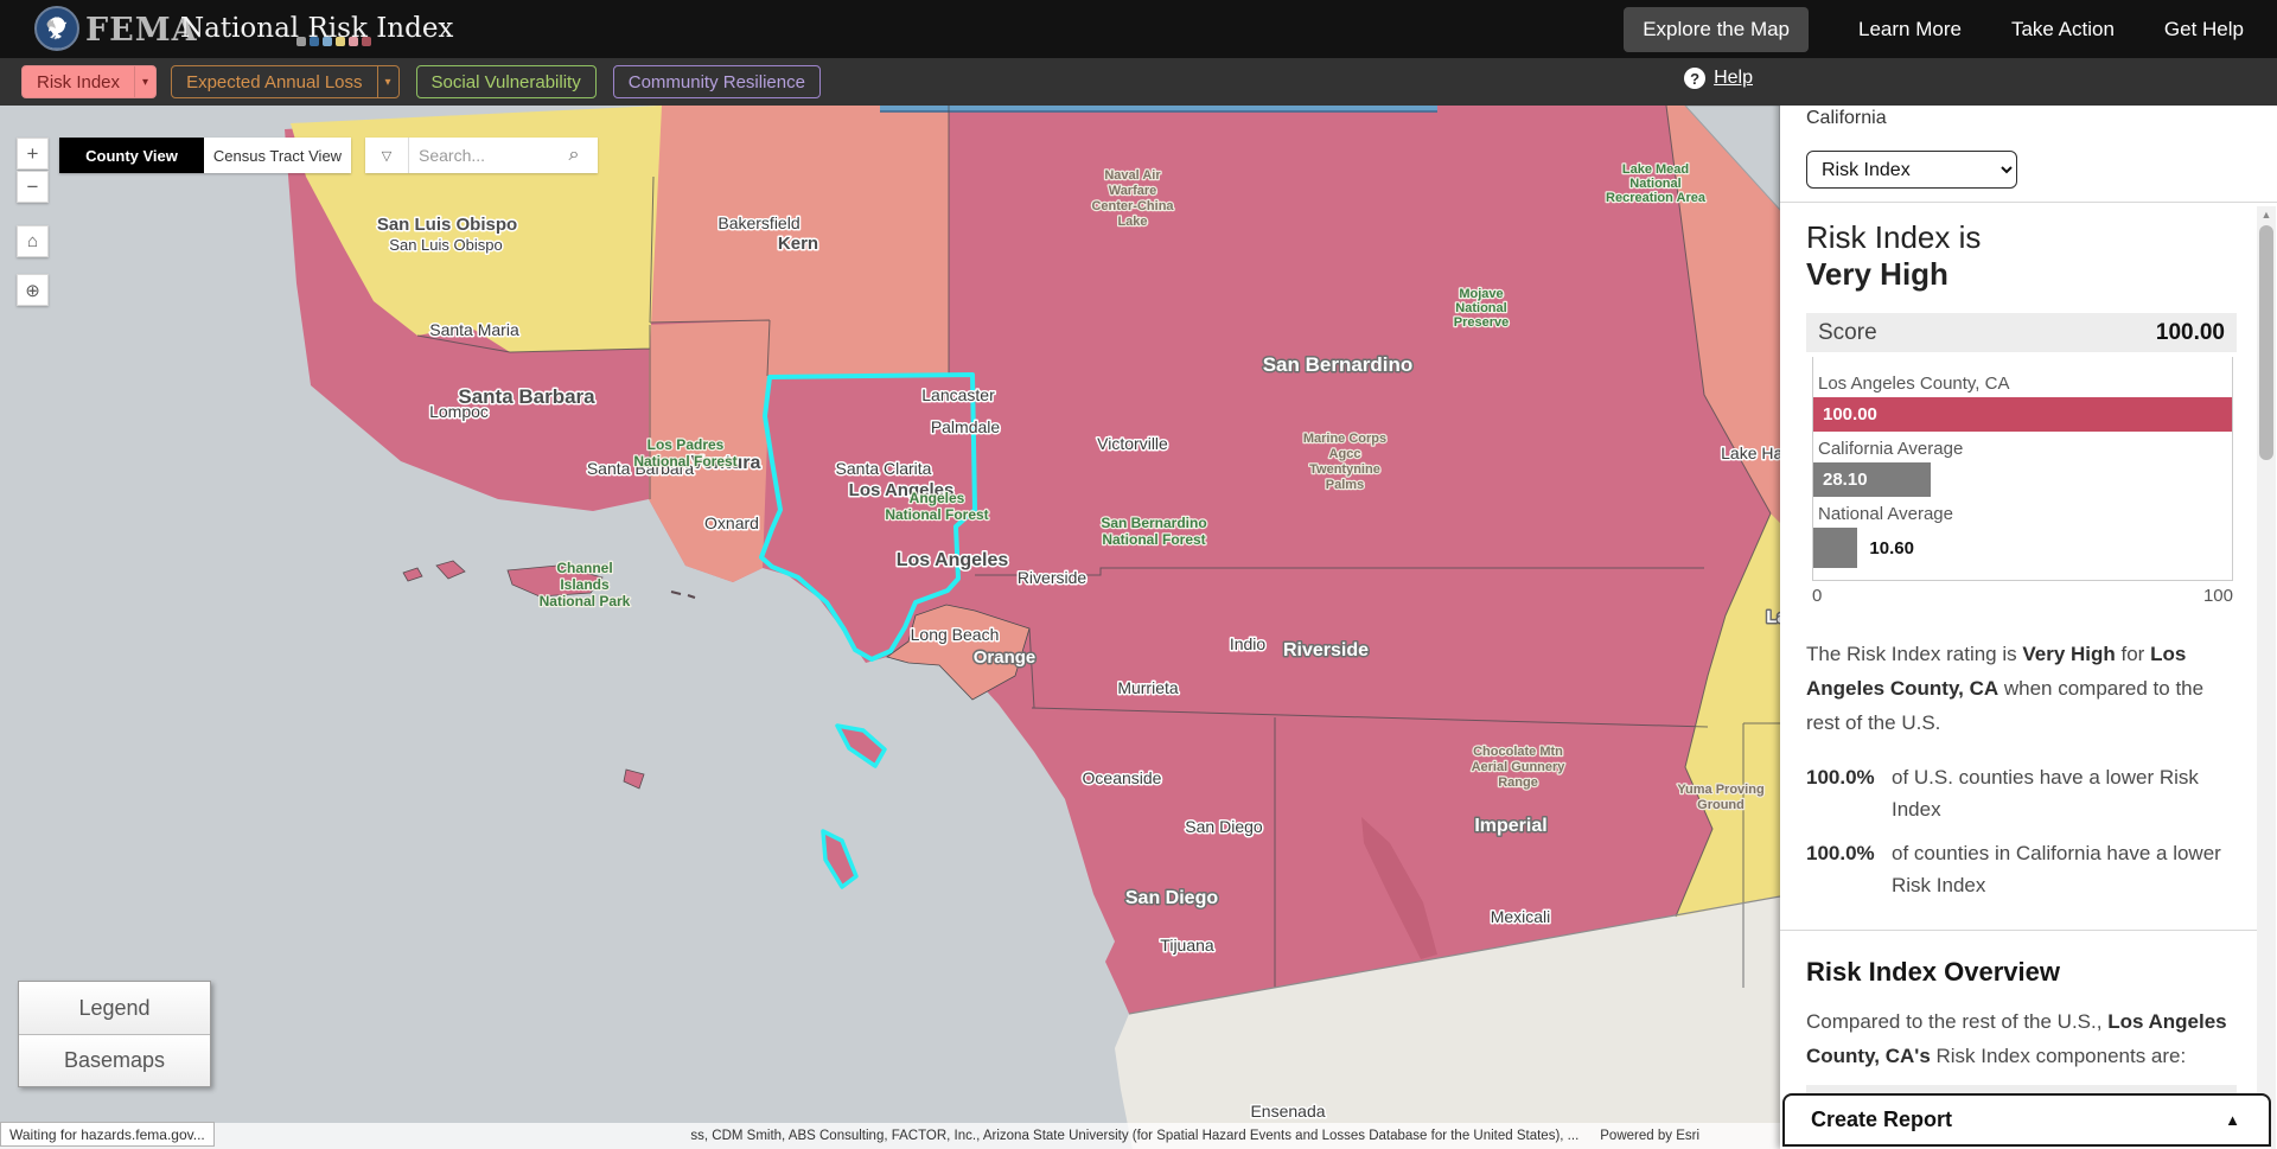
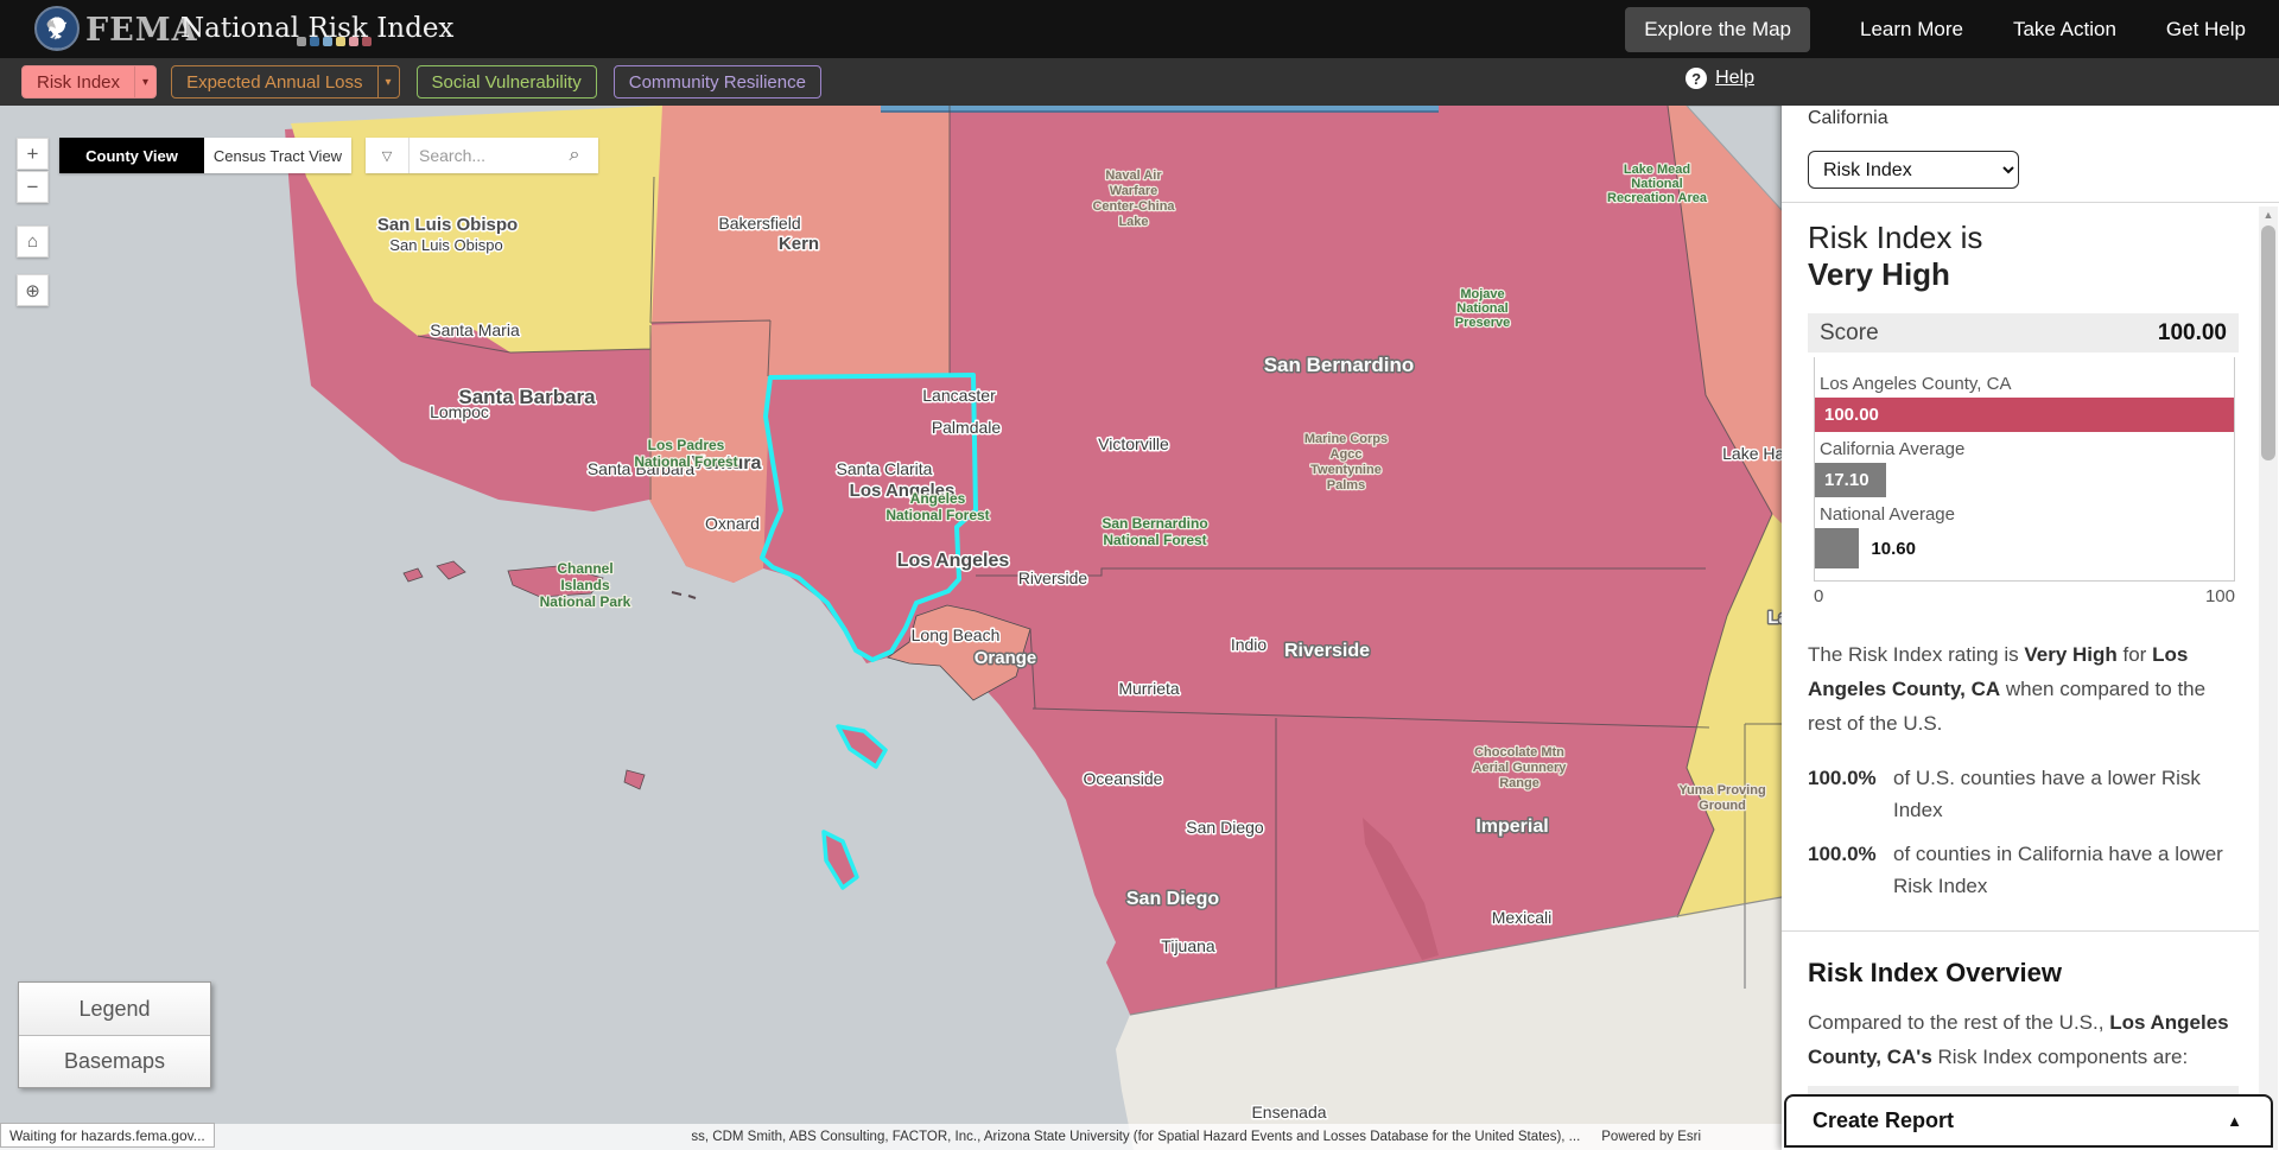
California Average: 28.10 -> 17.10
